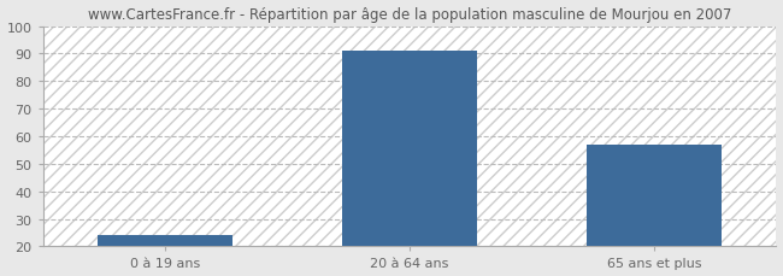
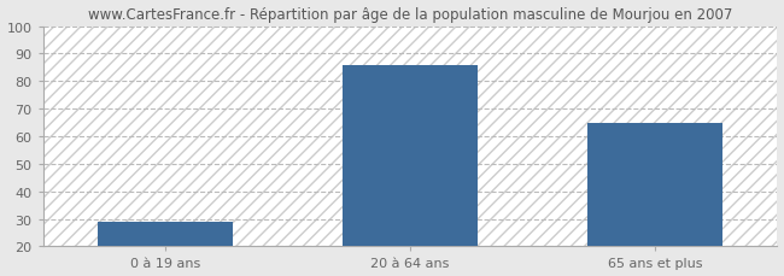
0 à 19 ans: 24 -> 29
20 à 64 ans: 91 -> 86
65 ans et plus: 57 -> 65
